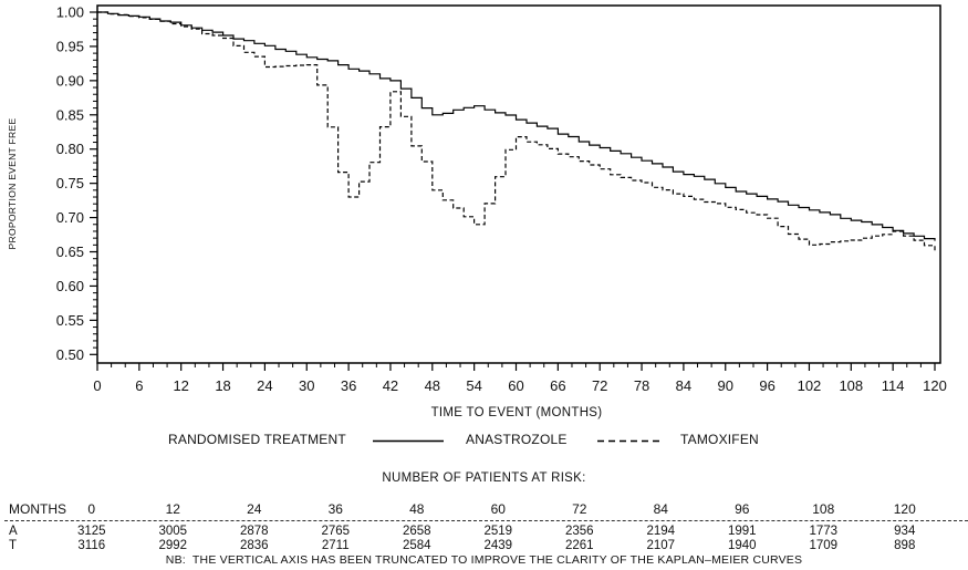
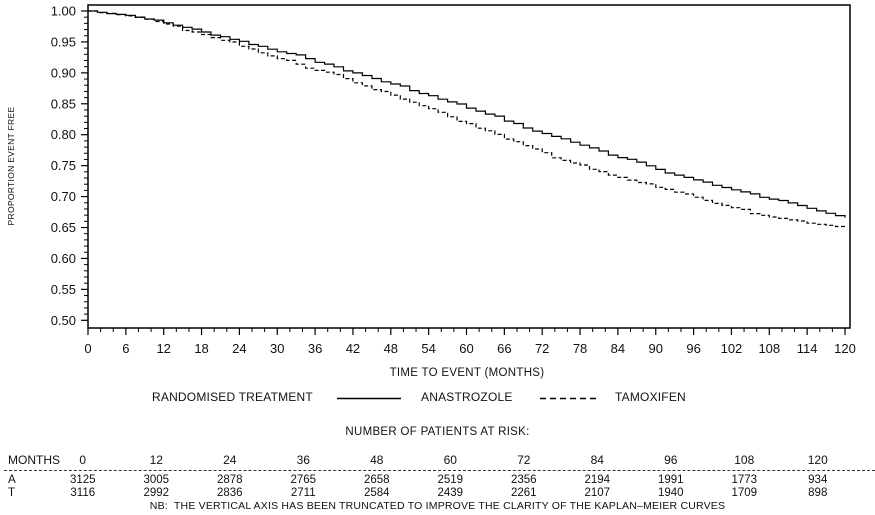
TAMOXIFEN/24: 0.92 -> 0.94
TAMOXIFEN/36: 0.73 -> 0.90
ANASTROZOLE/48: 0.85 -> 0.88
TAMOXIFEN/48: 0.74 -> 0.86
TAMOXIFEN/54: 0.69 -> 0.84
TAMOXIFEN/102: 0.66 -> 0.68
TAMOXIFEN/114: 0.68 -> 0.66
